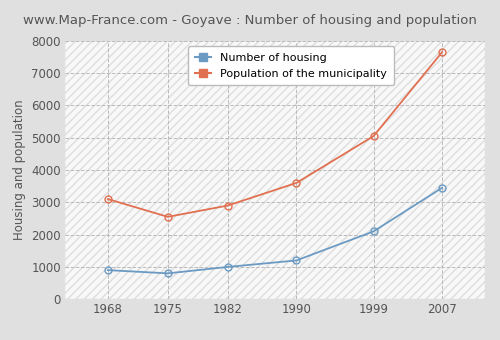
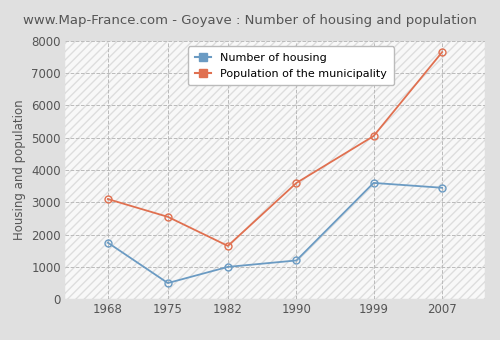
Number of housing/1968: 900 -> 1750
Number of housing/1975: 800 -> 500
Population of the municipality/1982: 2900 -> 1650
Number of housing/1999: 2100 -> 3600
